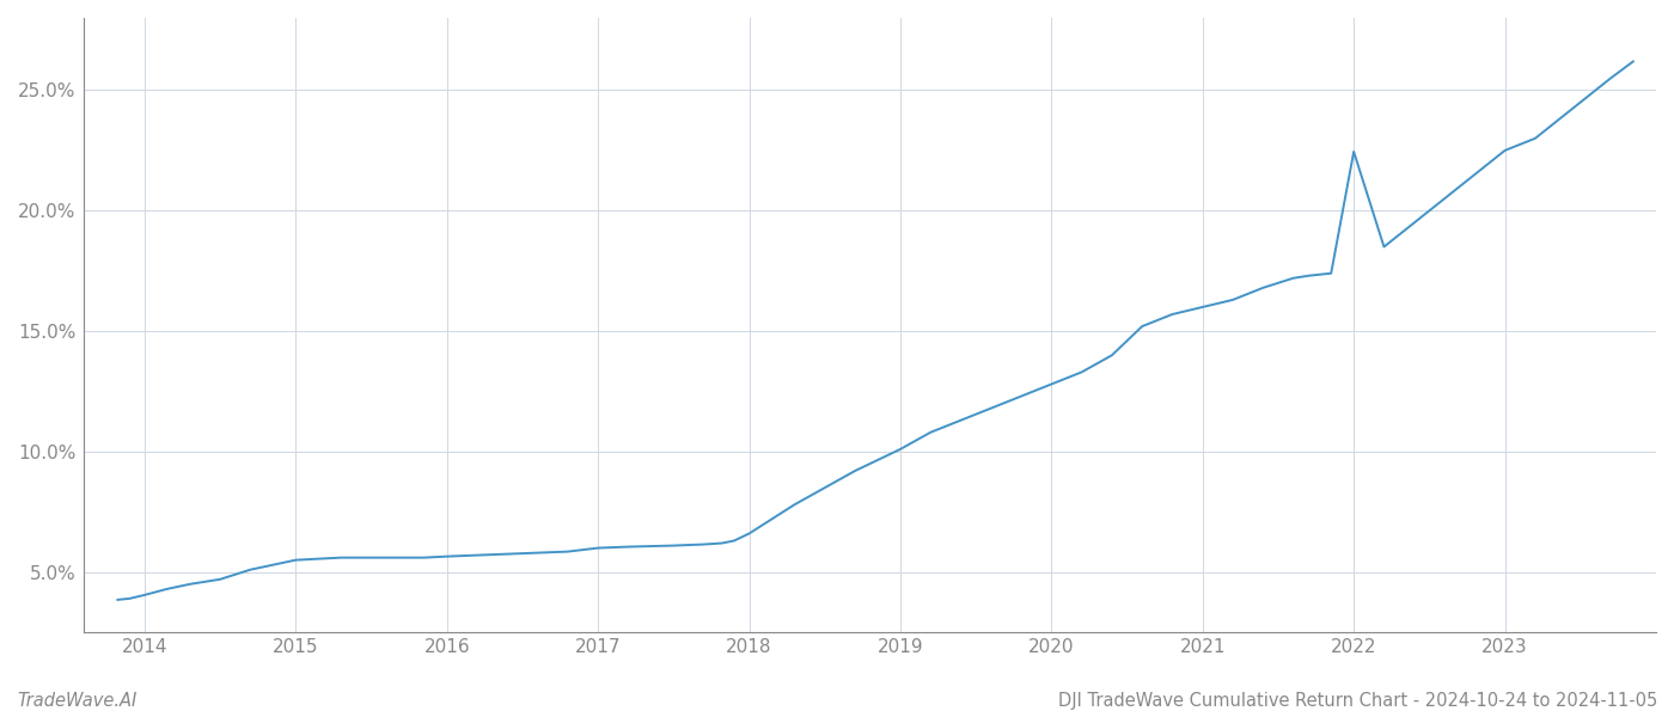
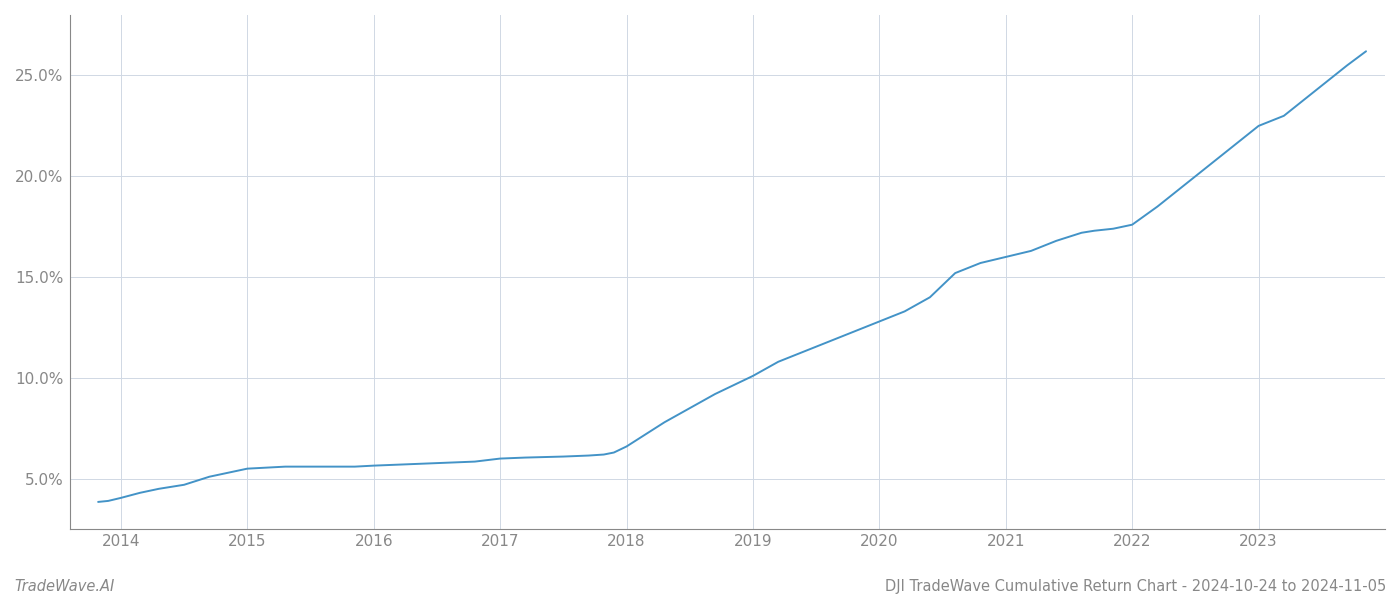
2022: 22.45% -> 17.60%
